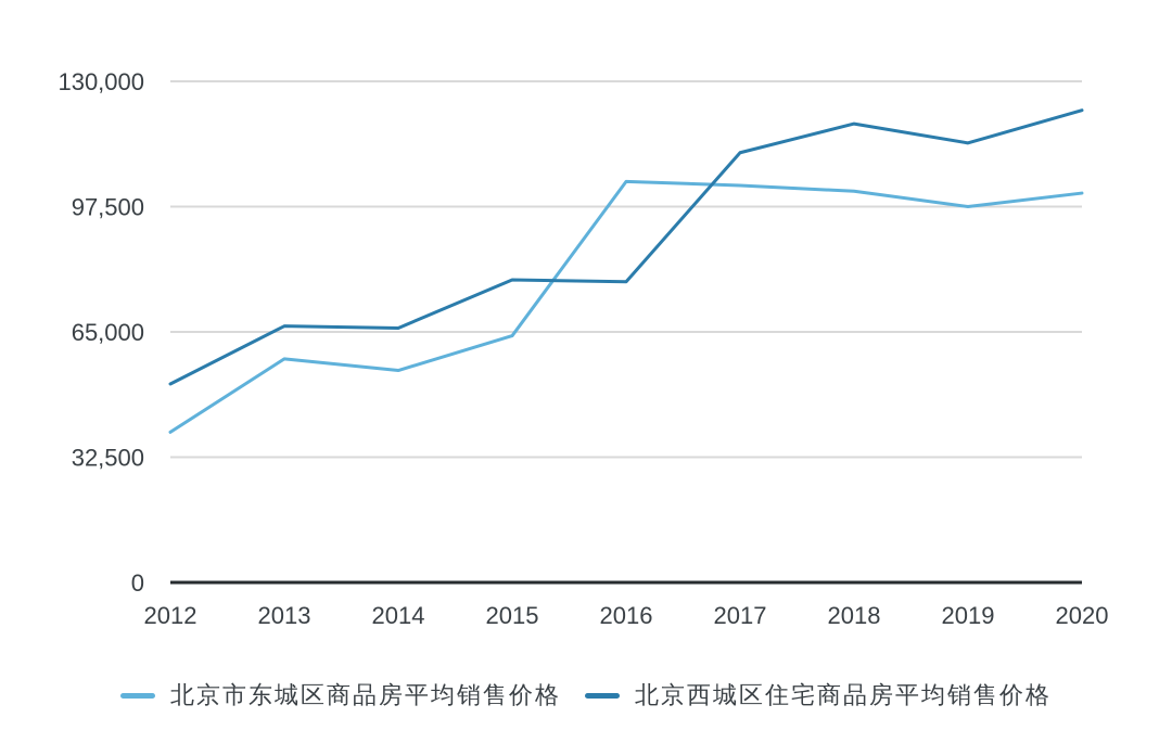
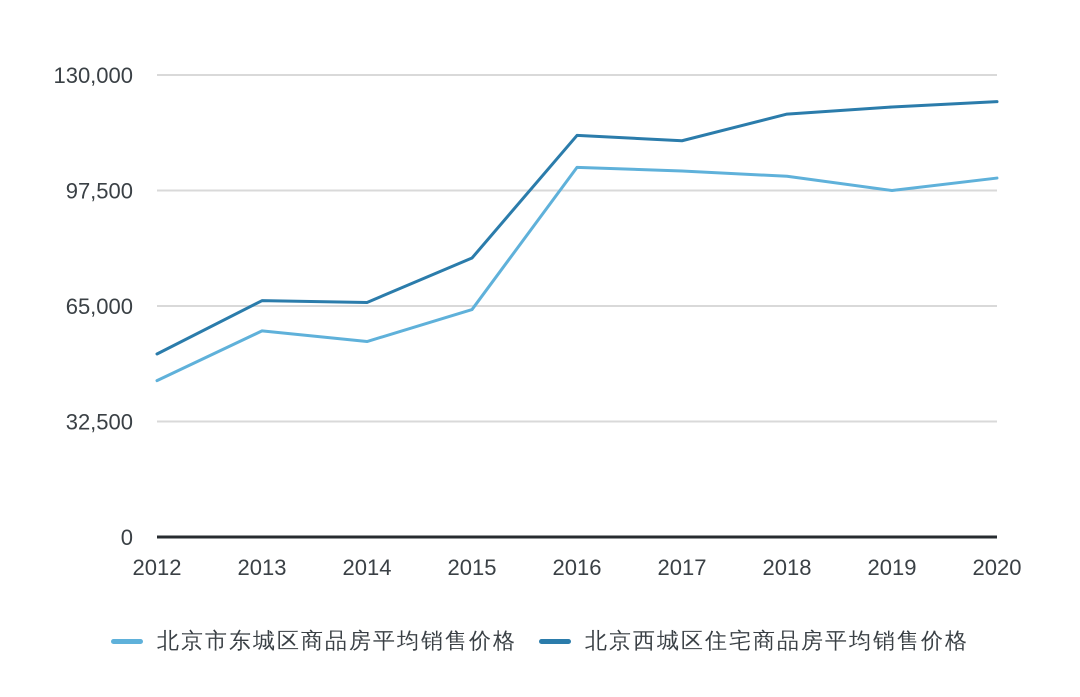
北京市东城区商品房平均销售价格/2012: 39000 -> 44000
北京西城区住宅商品房平均销售价格/2016: 78000 -> 113000
北京西城区住宅商品房平均销售价格/2019: 114000 -> 121000
